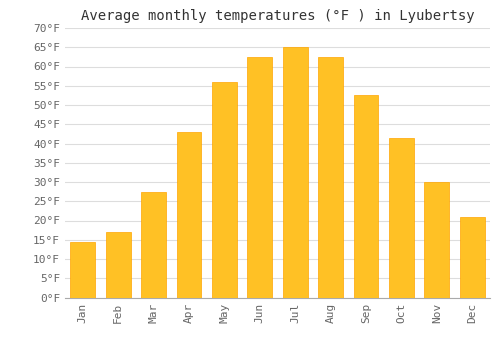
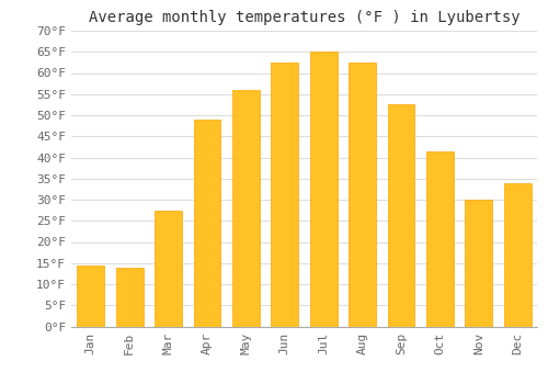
Feb: 17.0°F -> 14.0°F
Apr: 43.0°F -> 49.0°F
Dec: 21.0°F -> 34.0°F
